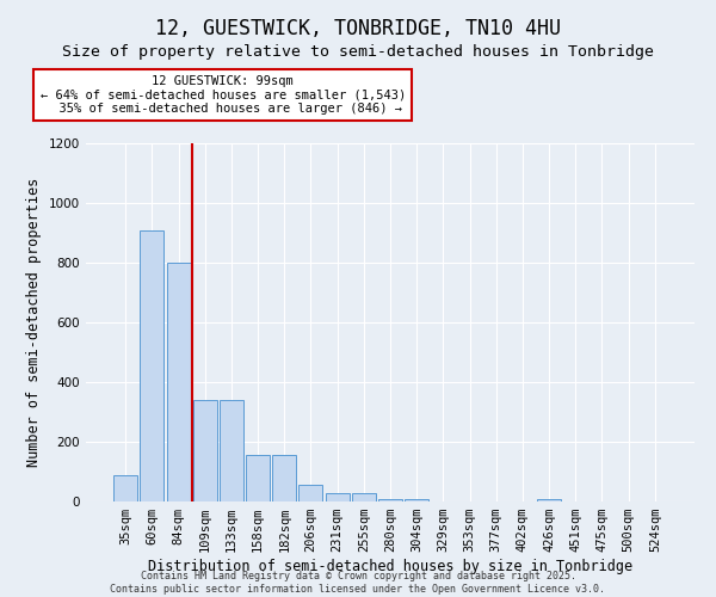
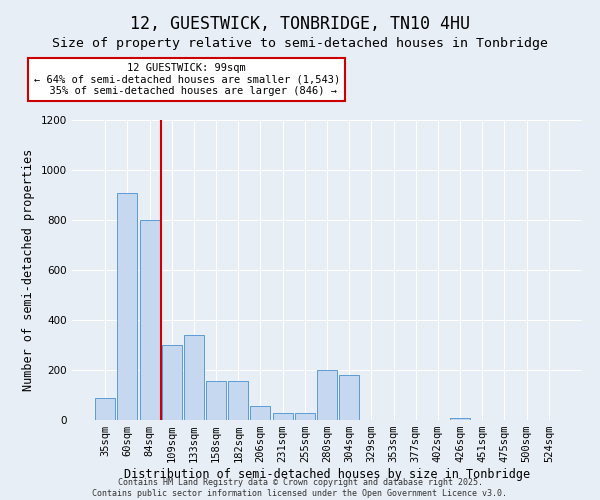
109sqm: 340 -> 300
280sqm: 10 -> 200
304sqm: 10 -> 180
